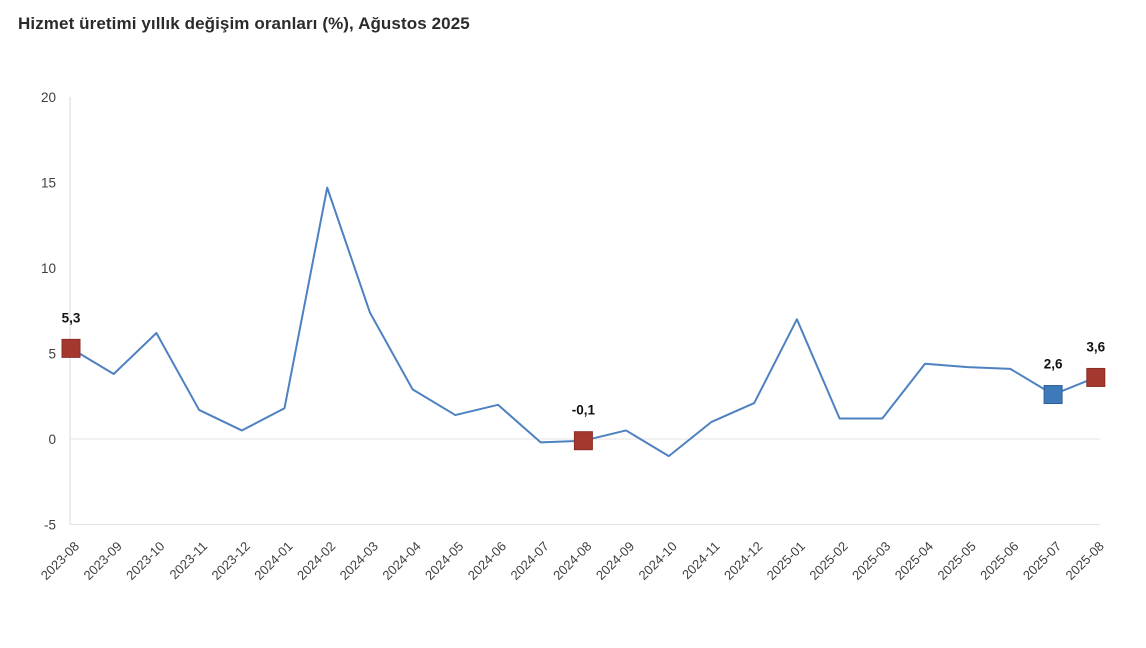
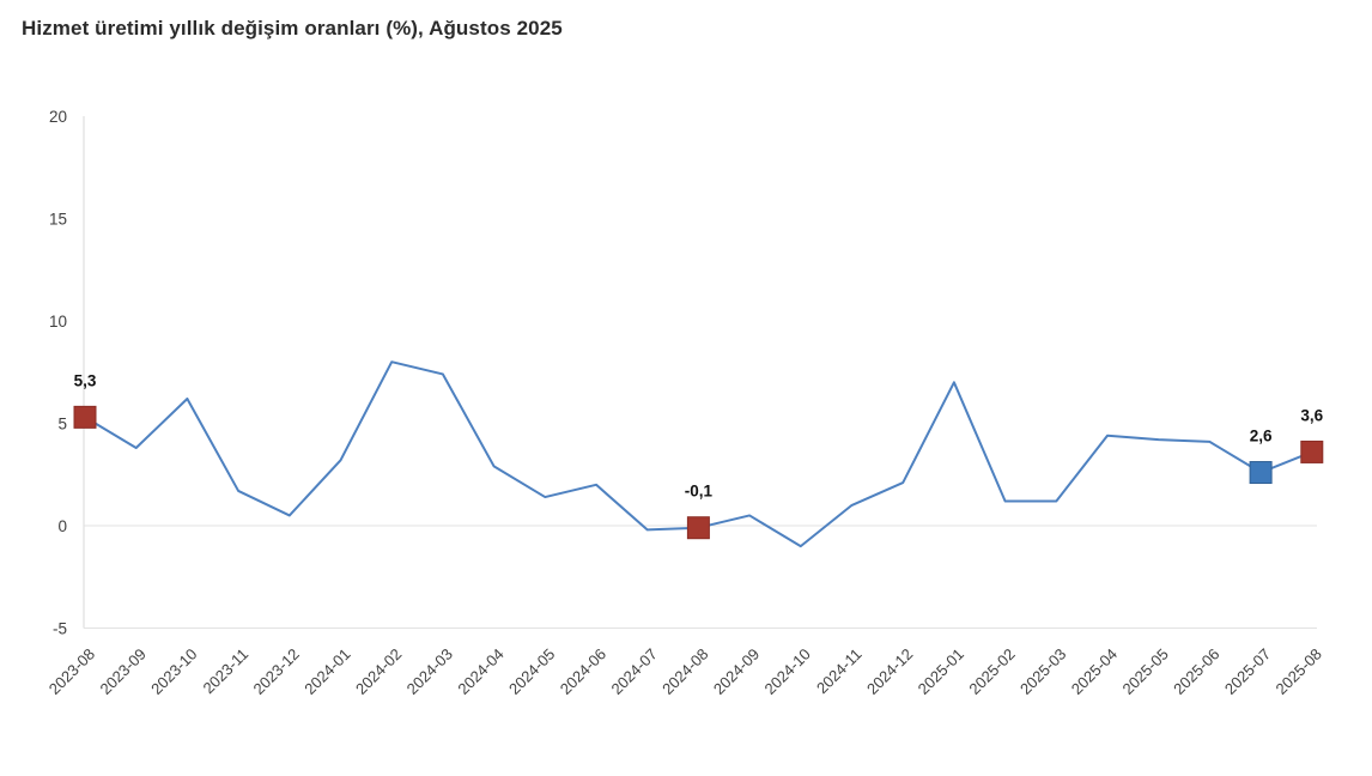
2024-01: 1.8 -> 3.2
2024-02: 14.7 -> 8.0
